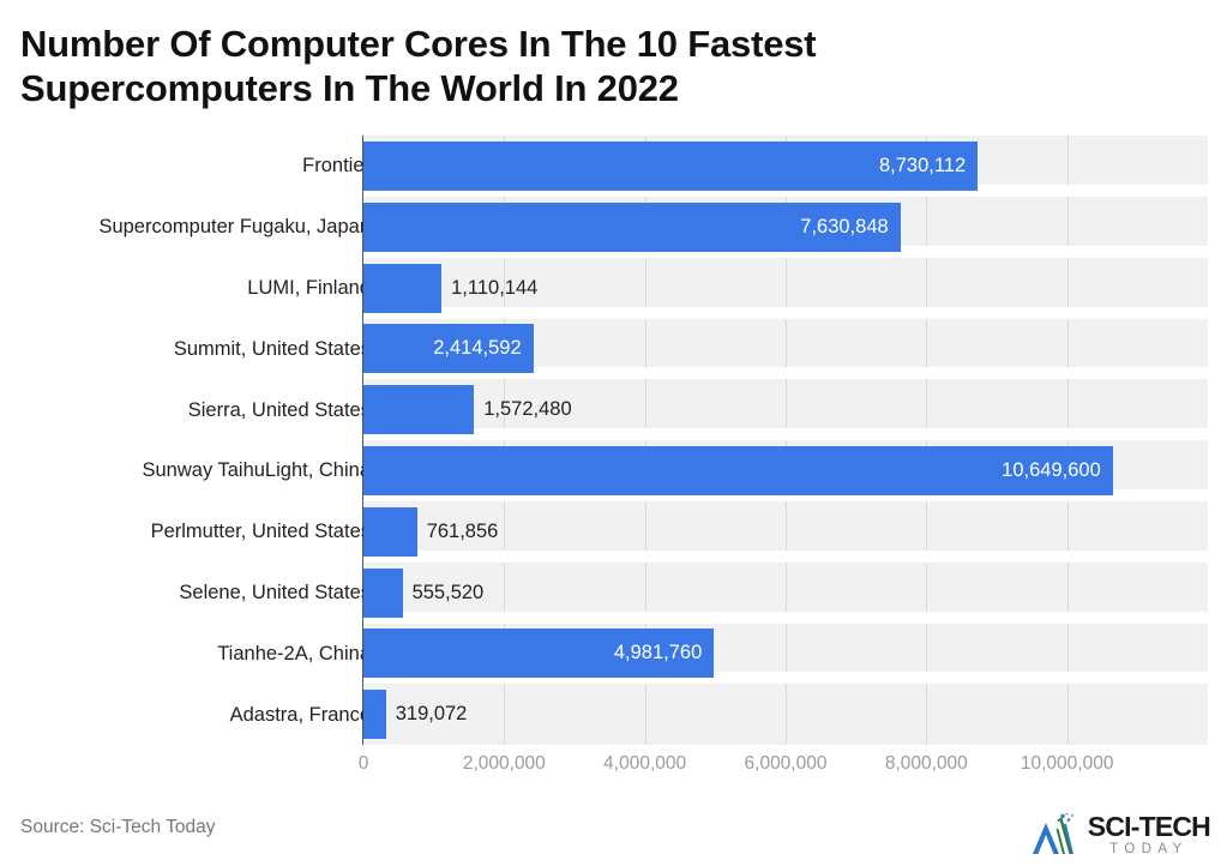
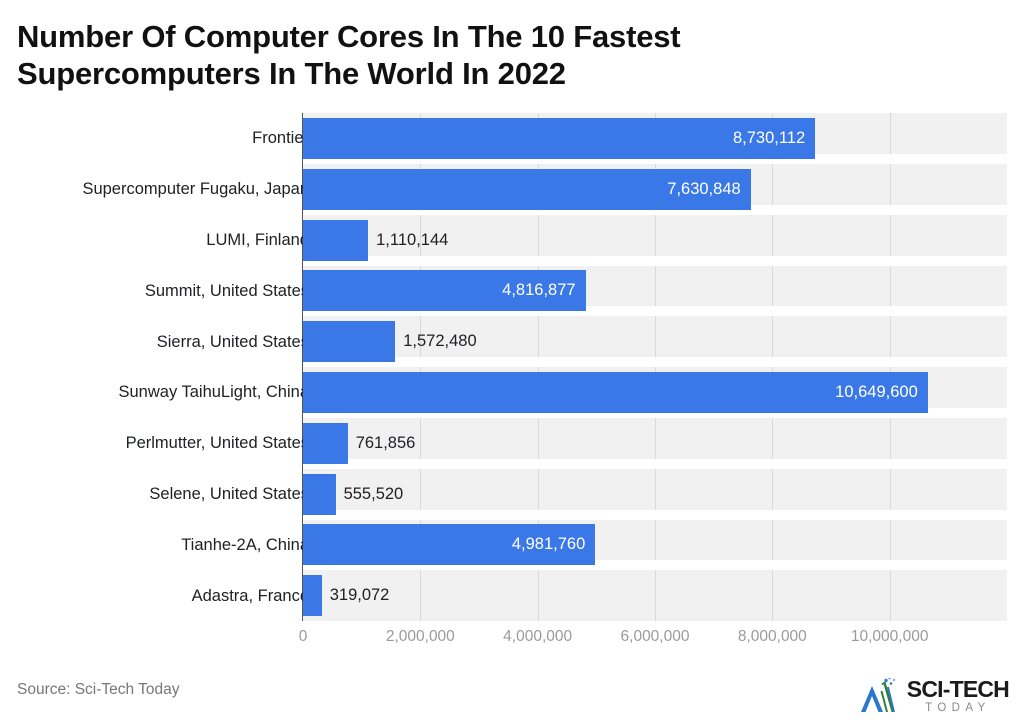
Summit, United States: 2,414,592 -> 4,816,877
